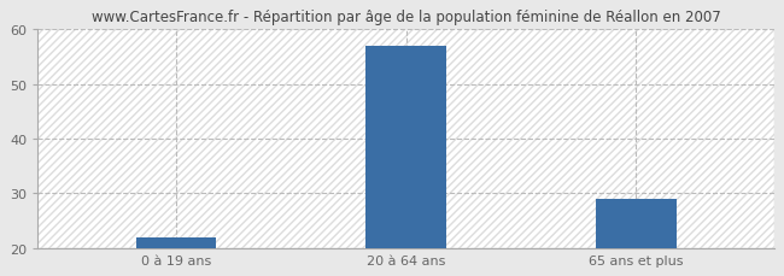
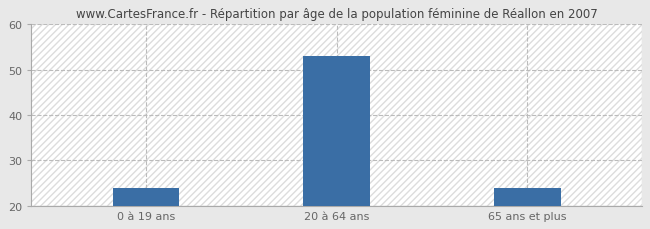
0 à 19 ans: 22 -> 24
20 à 64 ans: 57 -> 53
65 ans et plus: 29 -> 24
